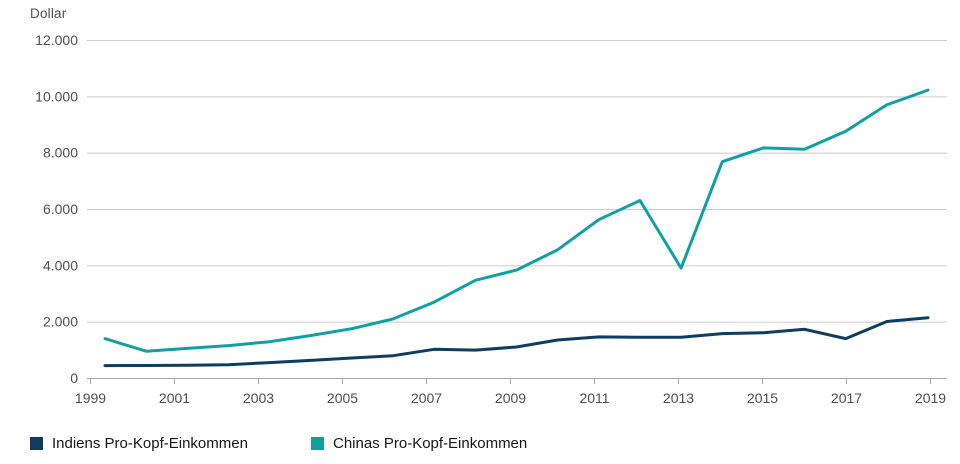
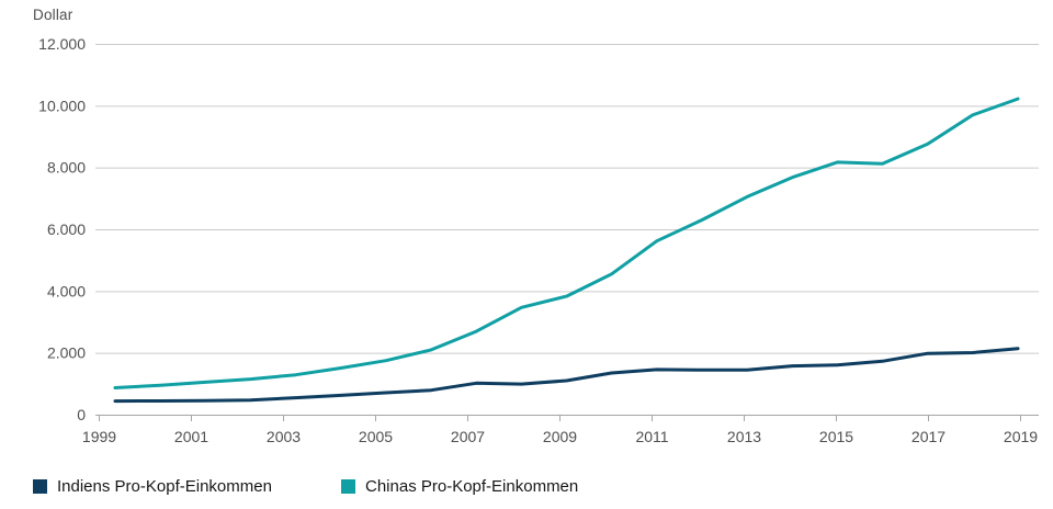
Chinas Pro-Kopf-Einkommen/1999: 1400 -> 900
Chinas Pro-Kopf-Einkommen/2013: 3900 -> 7000
Indiens Pro-Kopf-Einkommen/2017: 1400 -> 2000
